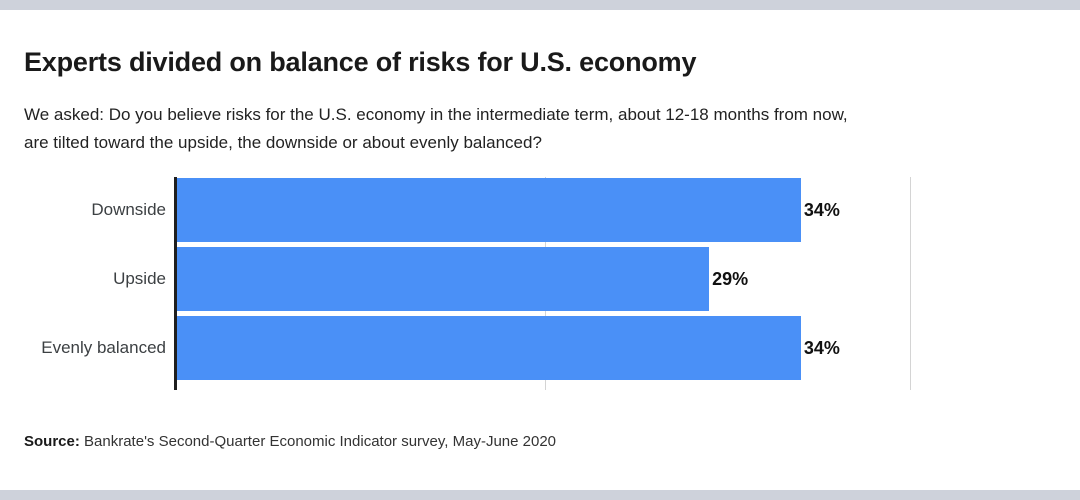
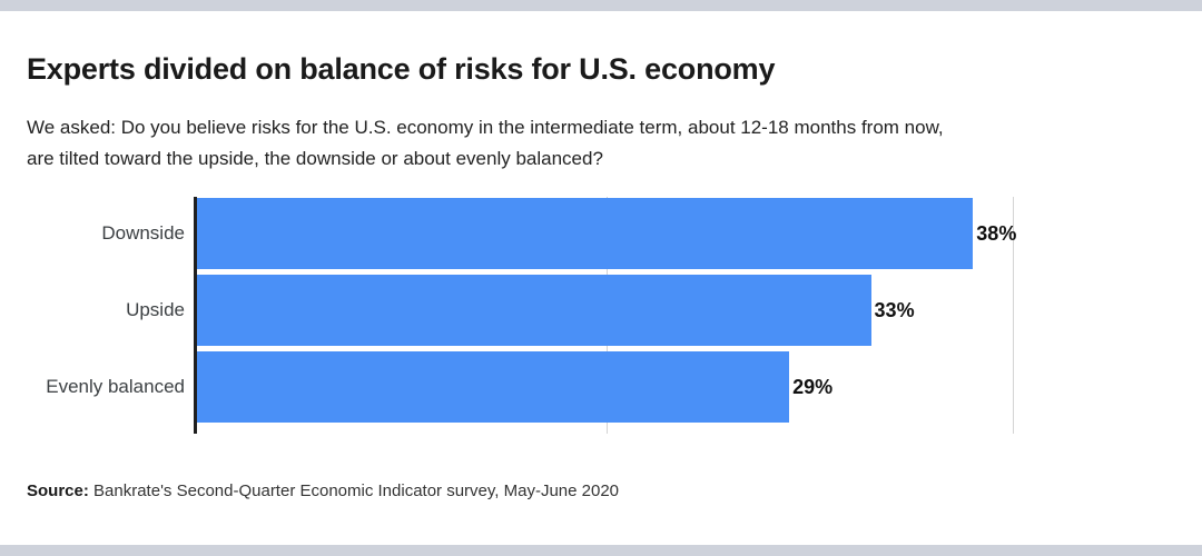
Downside: 34% -> 38%
Upside: 29% -> 33%
Evenly balanced: 34% -> 29%
